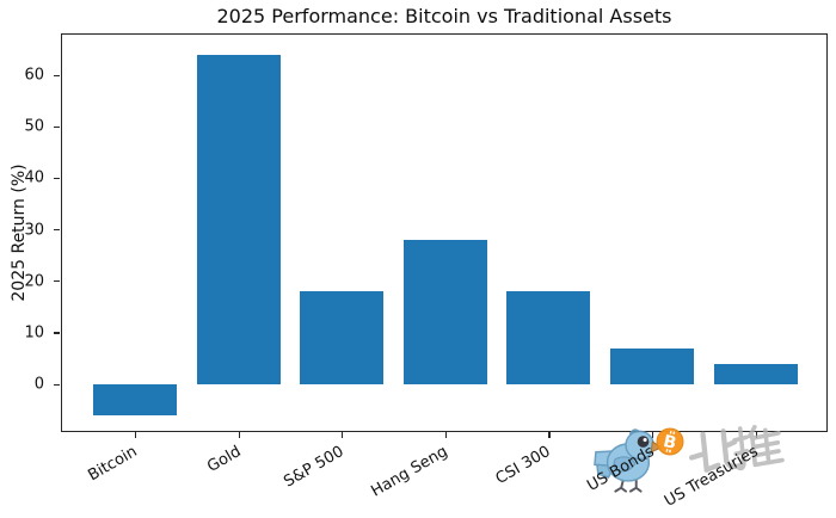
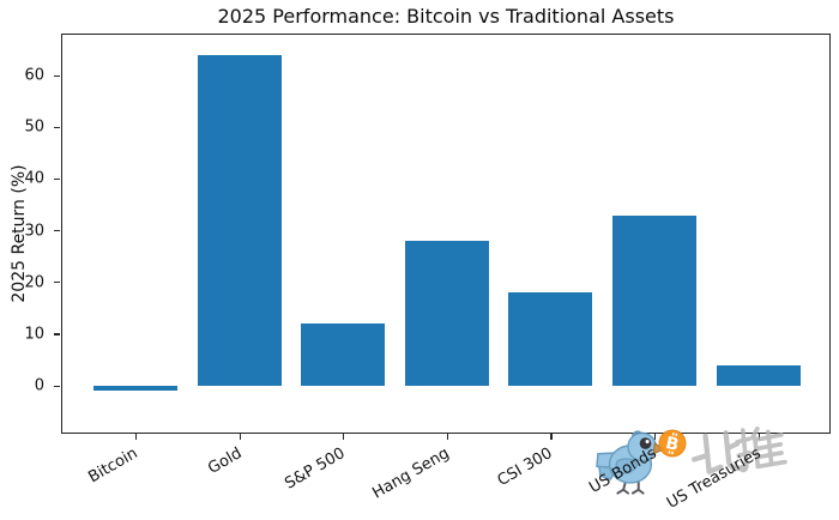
Bitcoin: -6 -> -1
S&P 500: 18 -> 12
US Bonds: 7 -> 33
